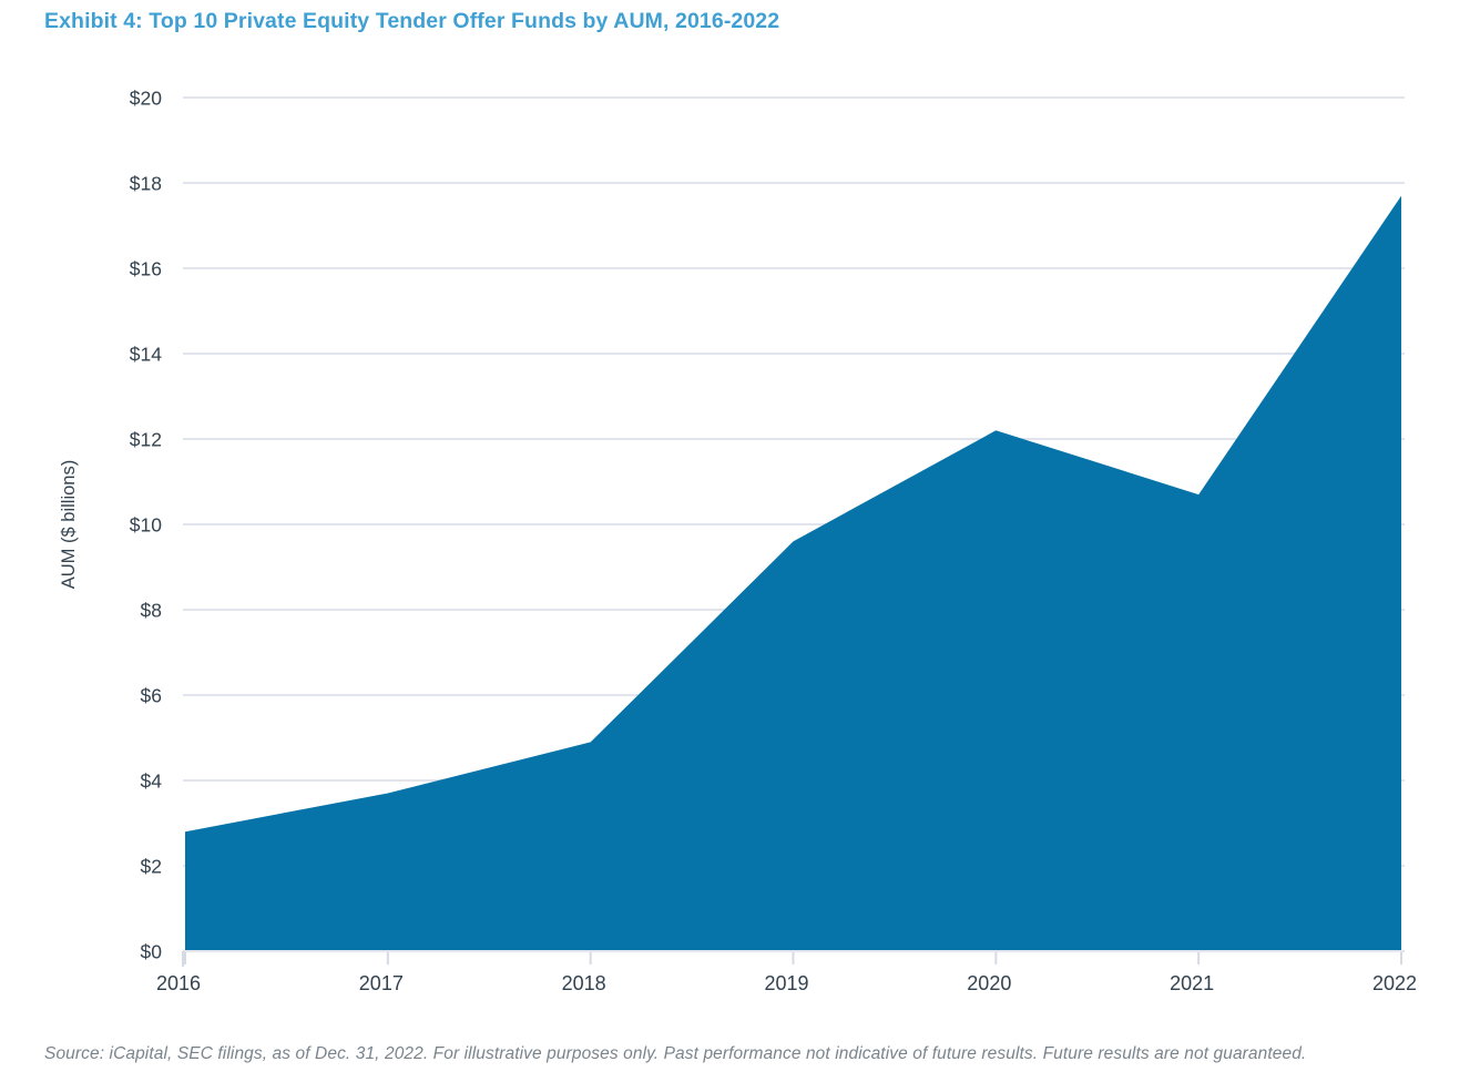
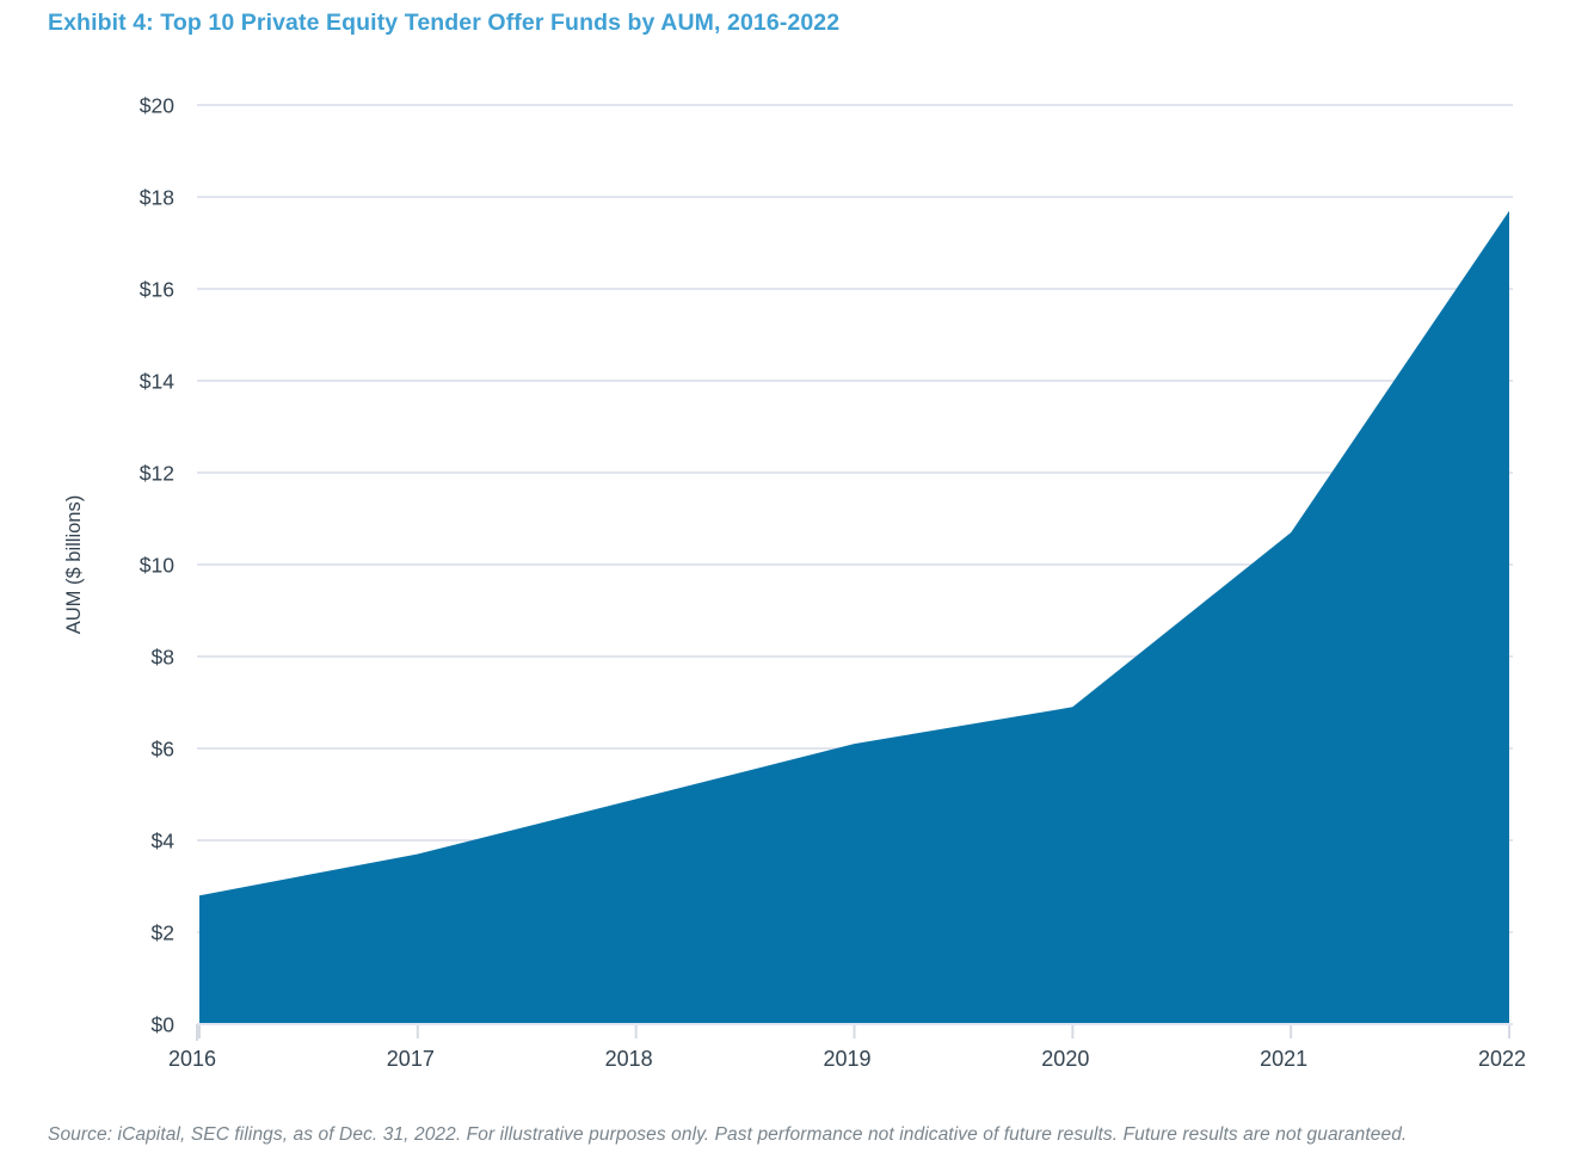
2019: $9.6 -> $6.1
2020: $12.2 -> $6.9
